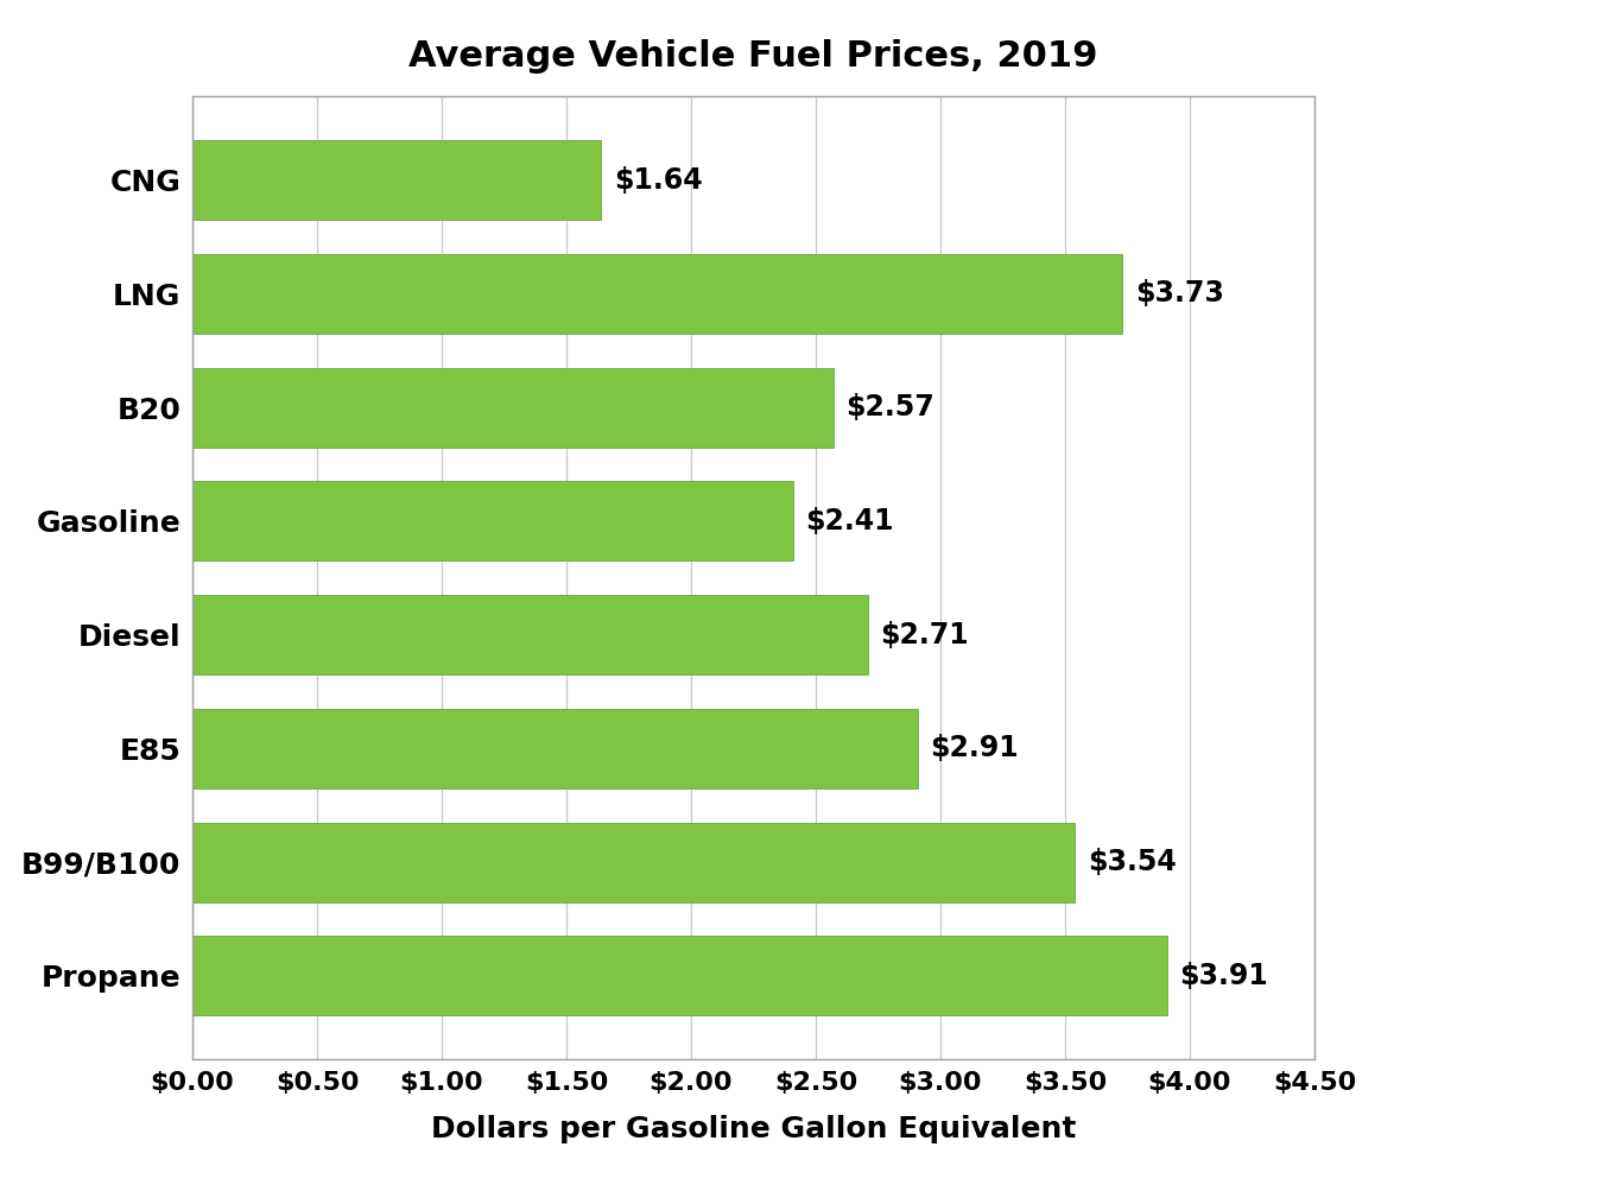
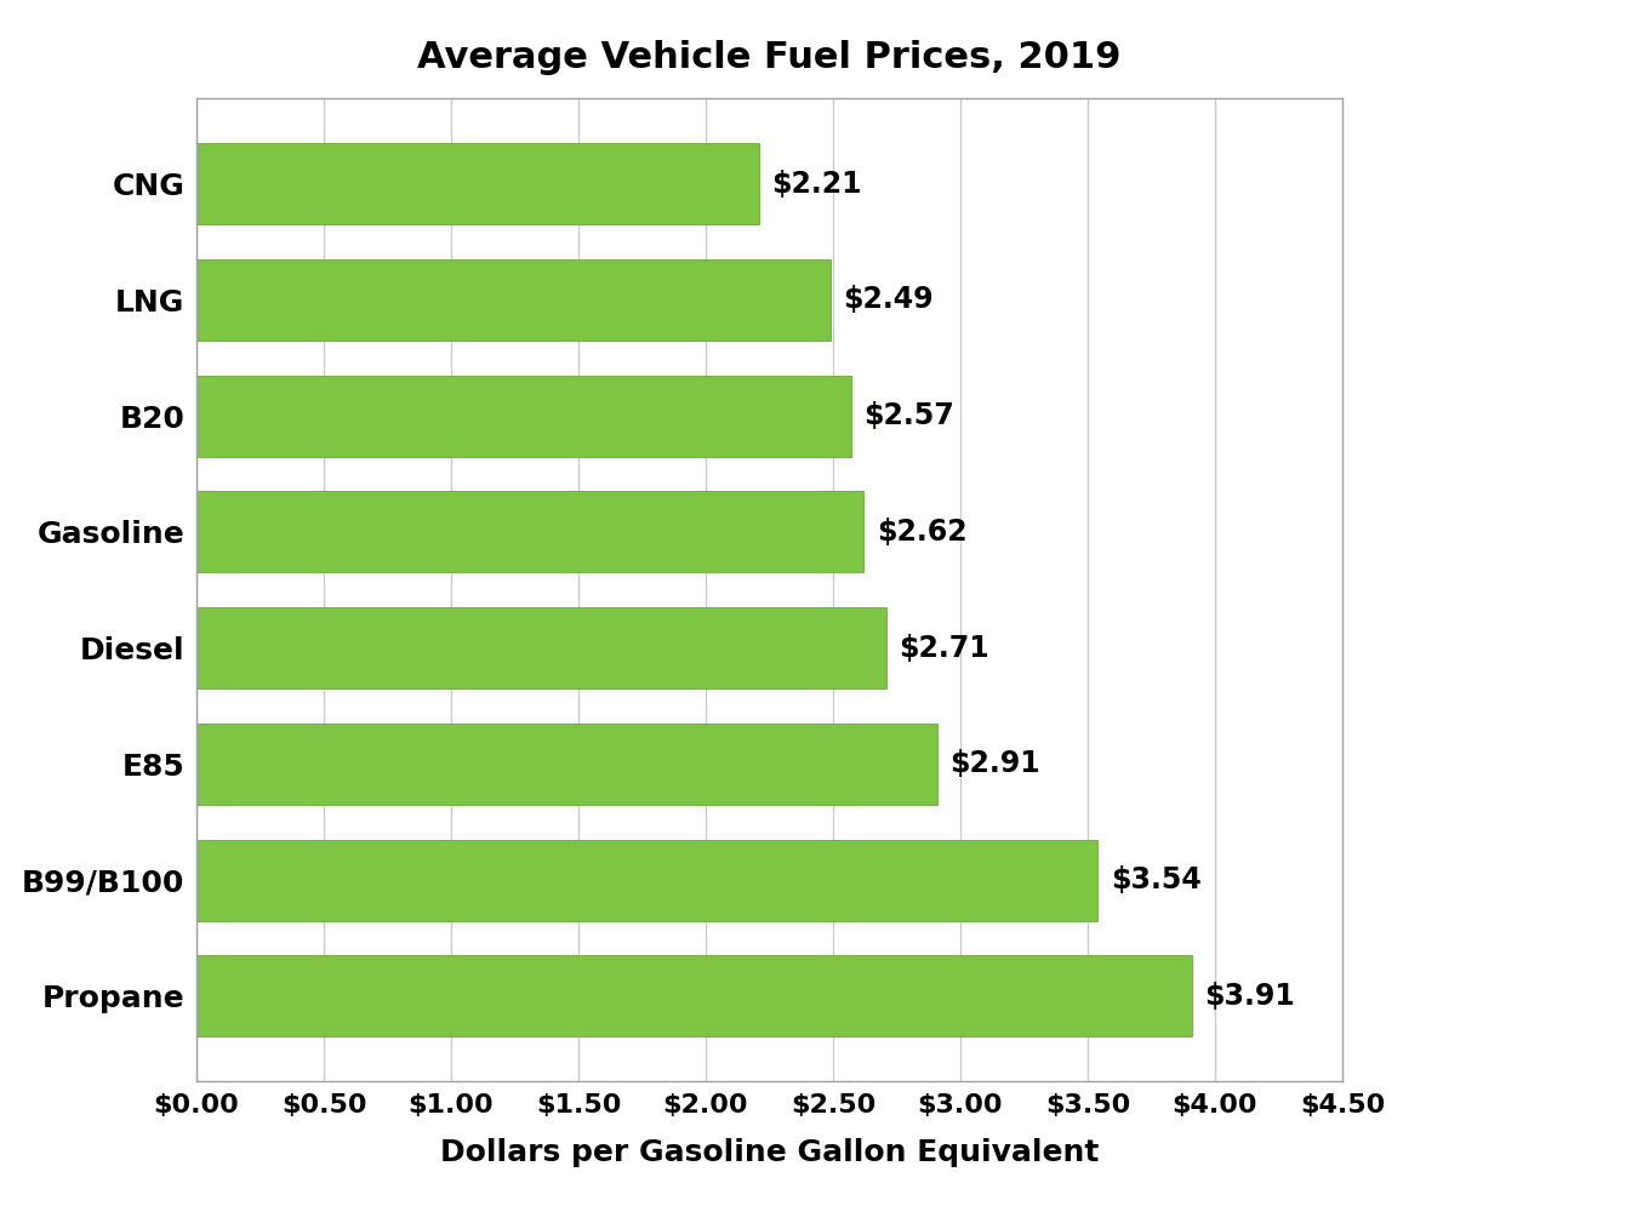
CNG: $1.64 -> $2.21
LNG: $3.73 -> $2.49
Gasoline: $2.41 -> $2.62
